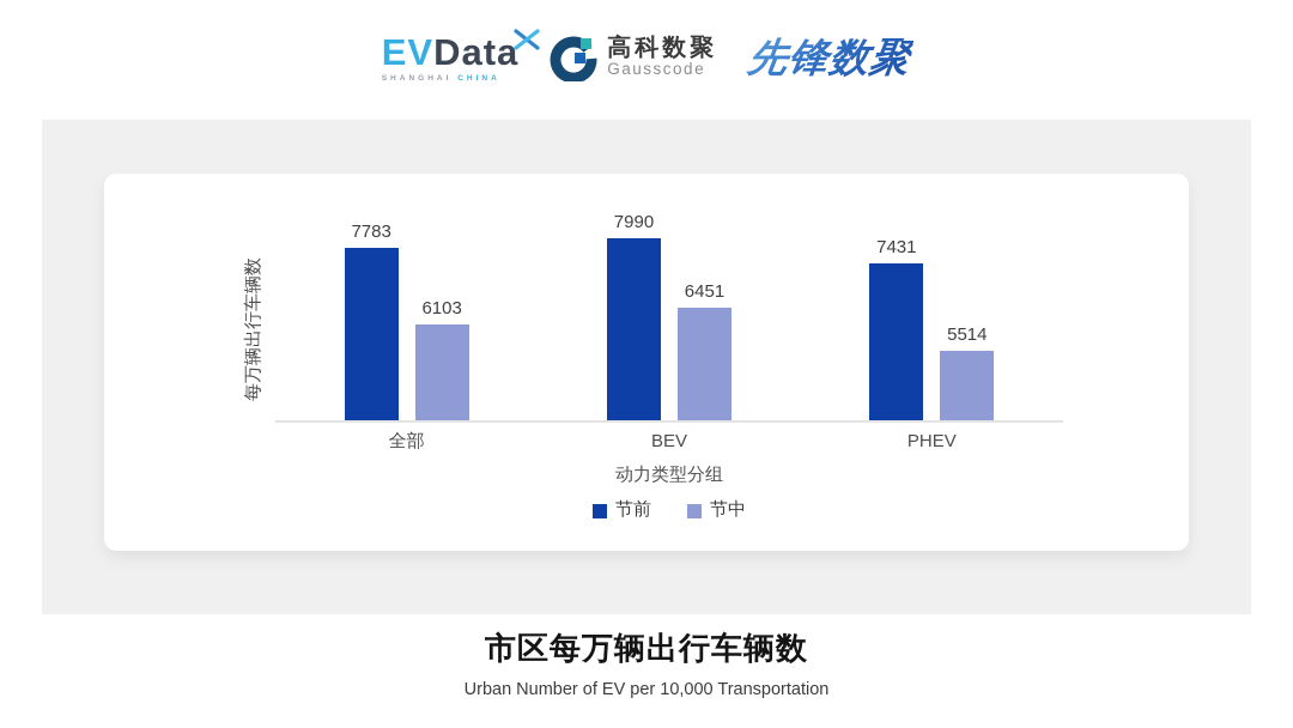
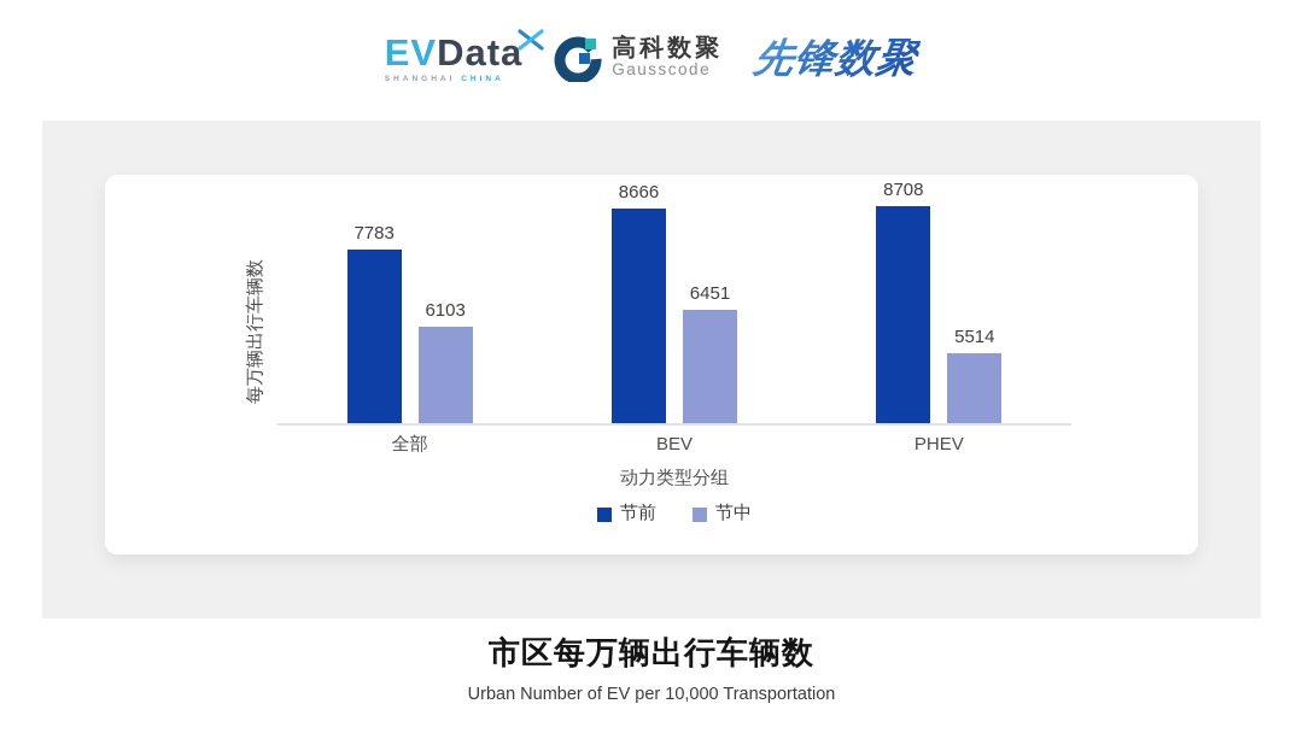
节前/BEV: 7990 -> 8666
节前/PHEV: 7431 -> 8708
